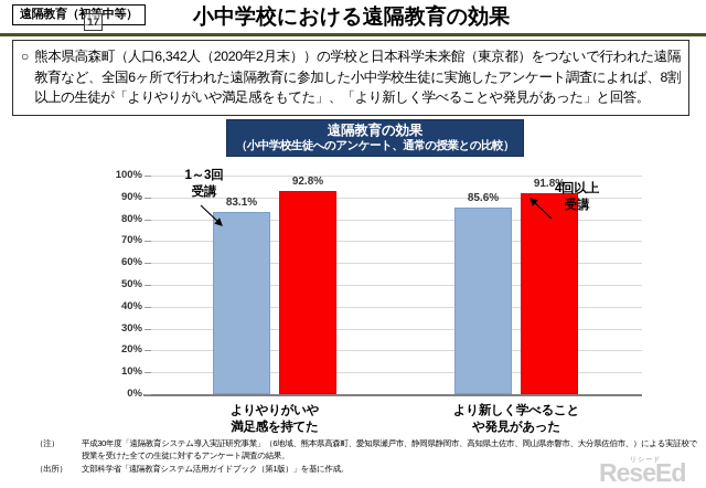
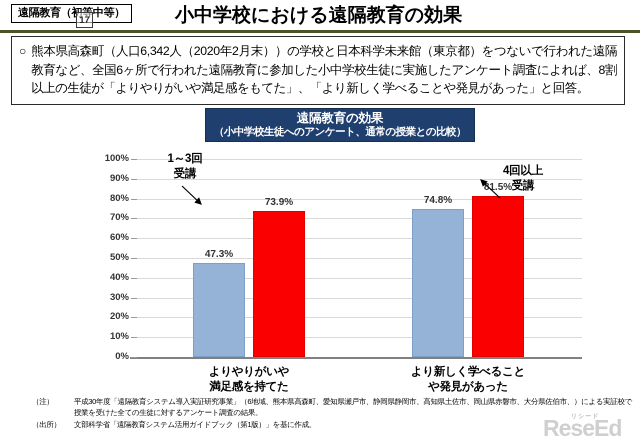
1～3回受講/よりやりがいや 満足感を持てた: 83.1% -> 47.3%
4回以上受講/よりやりがいや 満足感を持てた: 92.8% -> 73.9%
1～3回受講/より新しく学べること や発見があった: 85.6% -> 74.8%
4回以上受講/より新しく学べること や発見があった: 91.8% -> 81.5%
